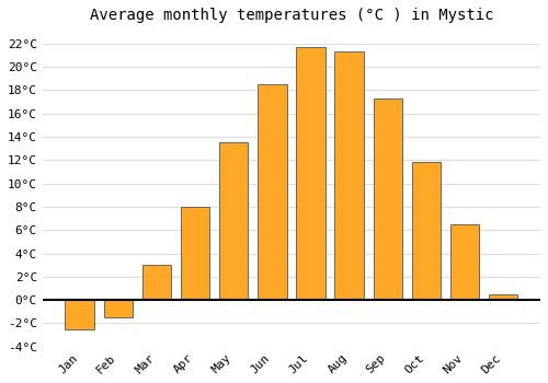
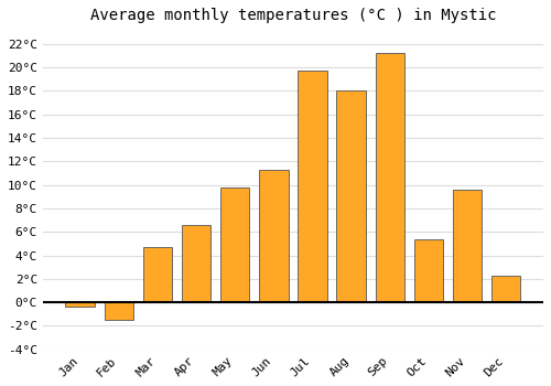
Jan: -2.5°C -> -0.4°C
Mar: 3.0°C -> 4.7°C
Apr: 8.0°C -> 6.6°C
May: 13.5°C -> 9.8°C
Jun: 18.5°C -> 11.3°C
Jul: 21.7°C -> 19.7°C
Aug: 21.3°C -> 18.0°C
Sep: 17.3°C -> 21.2°C
Oct: 11.8°C -> 5.4°C
Nov: 6.5°C -> 9.6°C
Dec: 0.5°C -> 2.3°C
